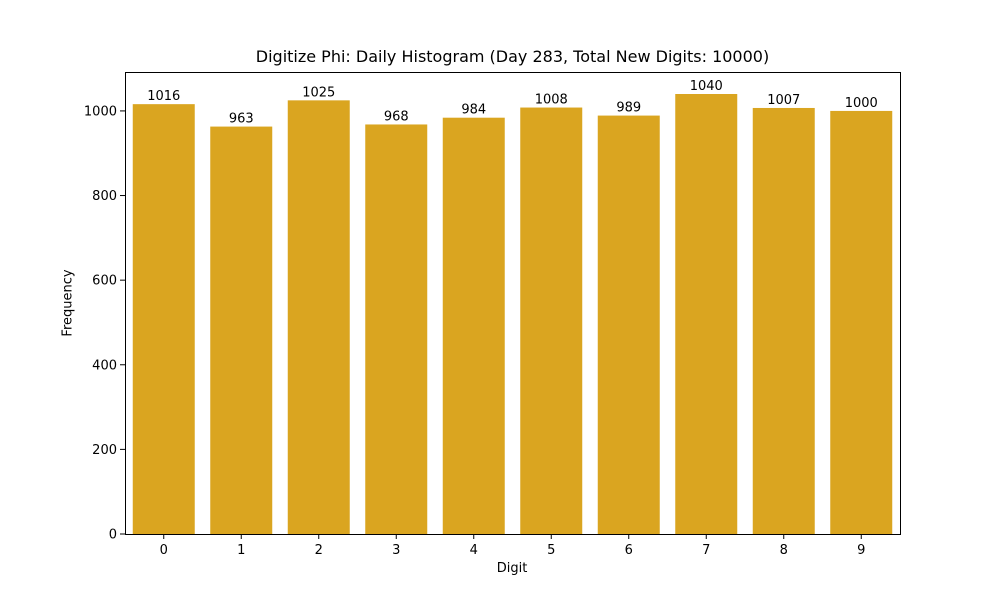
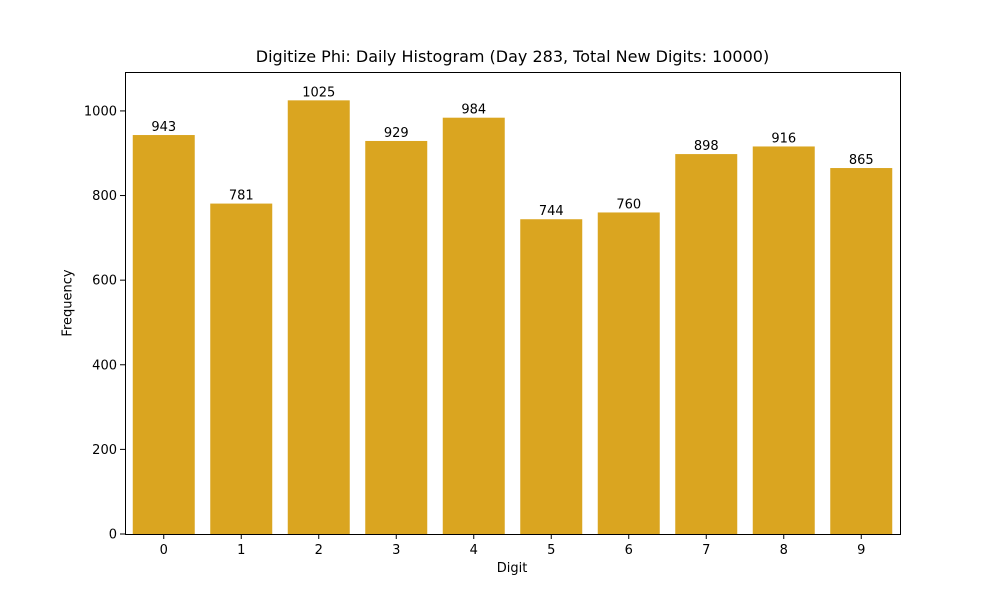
0: 1016 -> 943
1: 963 -> 781
3: 968 -> 929
5: 1008 -> 744
6: 989 -> 760
7: 1040 -> 898
8: 1007 -> 916
9: 1000 -> 865
